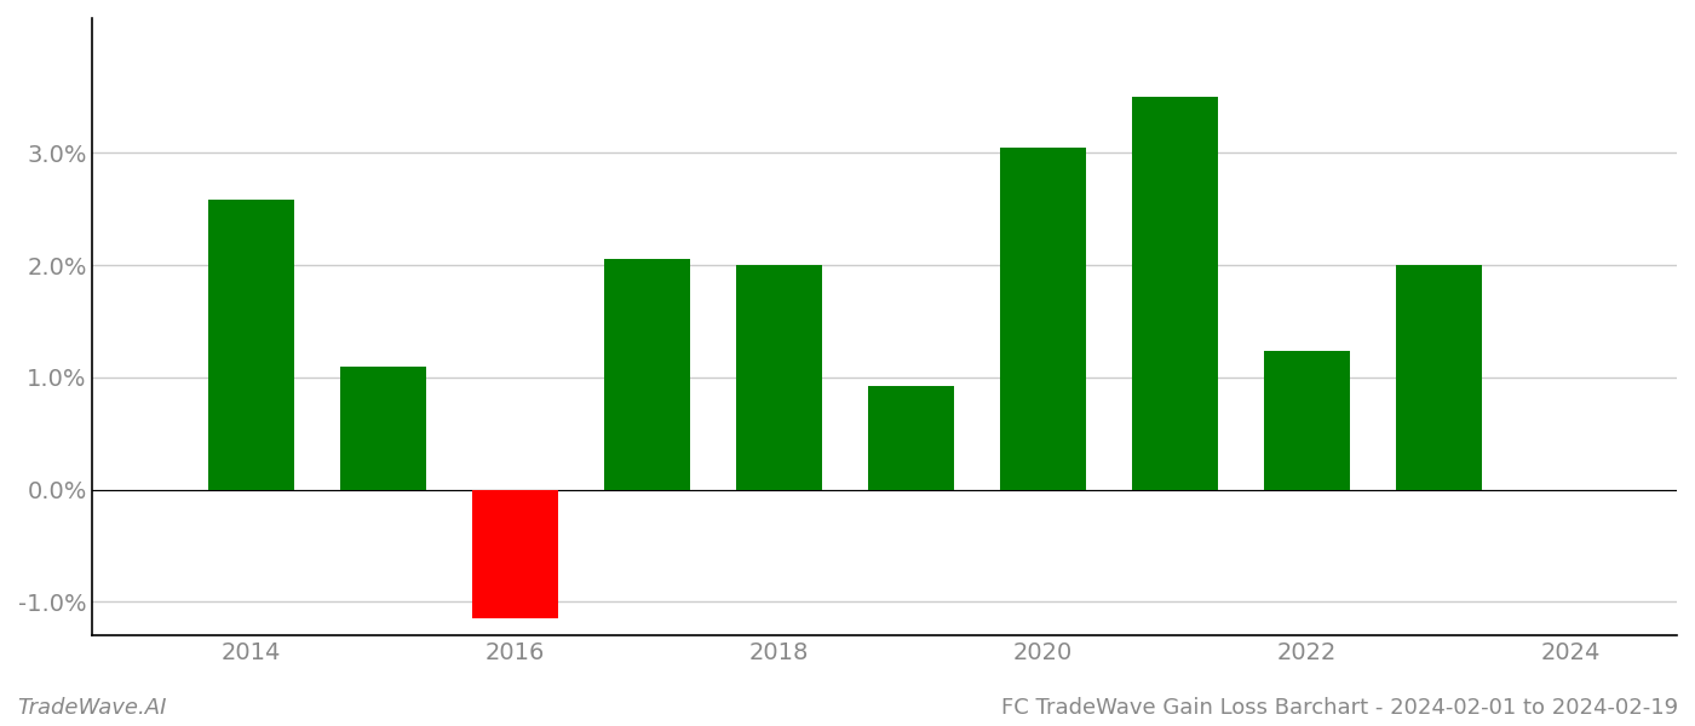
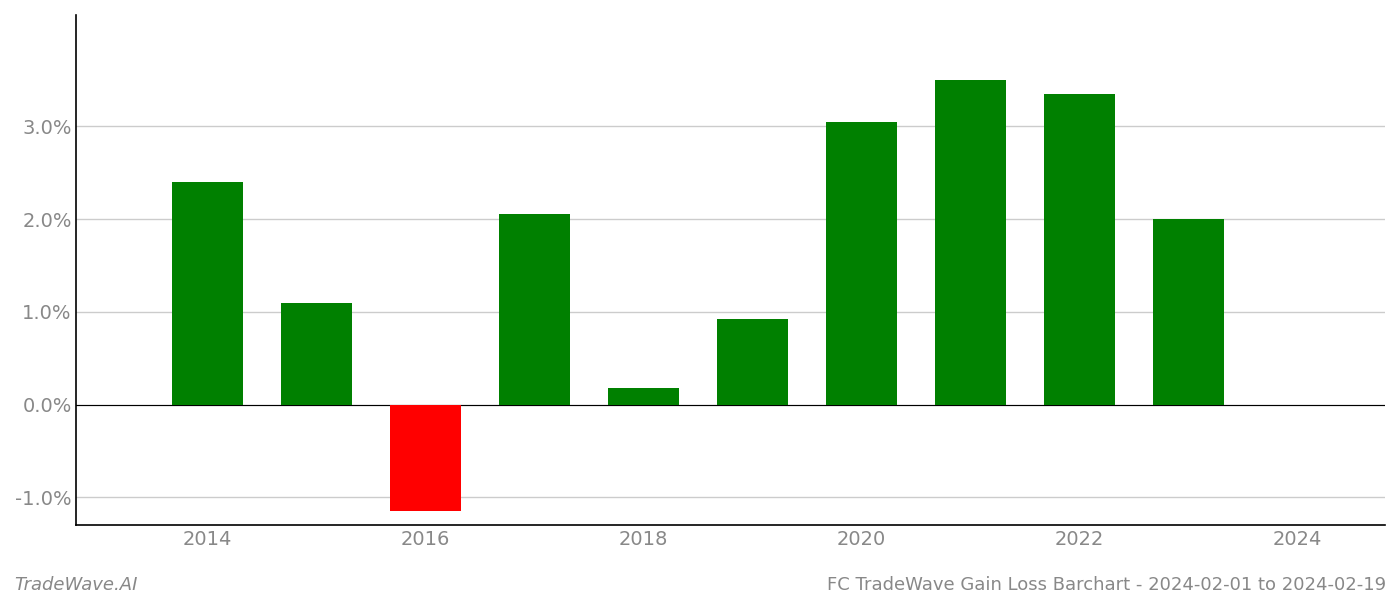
2014: 2.58% -> 2.40%
2018: 2.00% -> 0.18%
2022: 1.24% -> 3.35%
